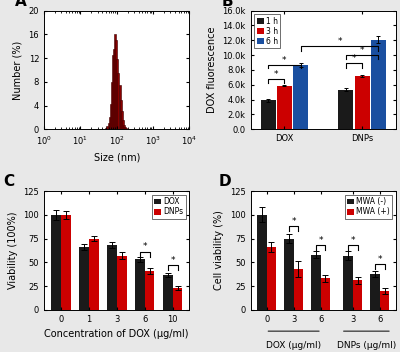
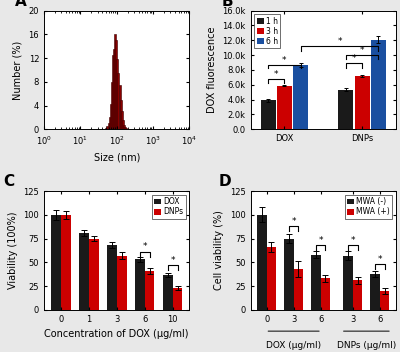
DOX/1: 66 -> 81
